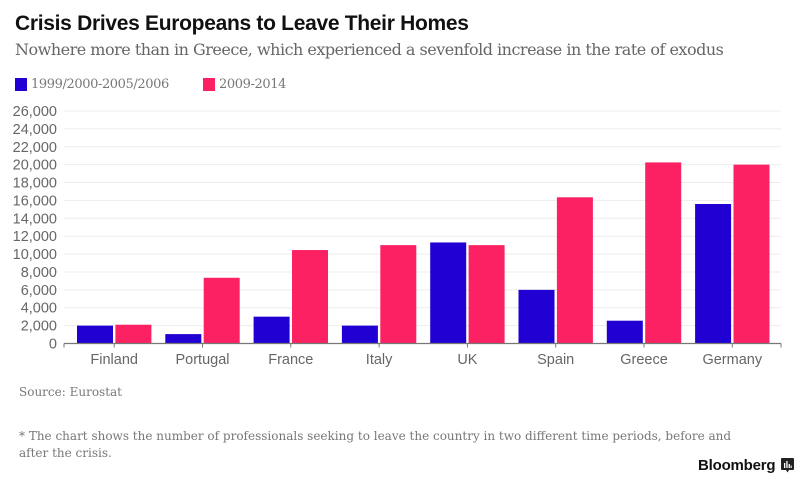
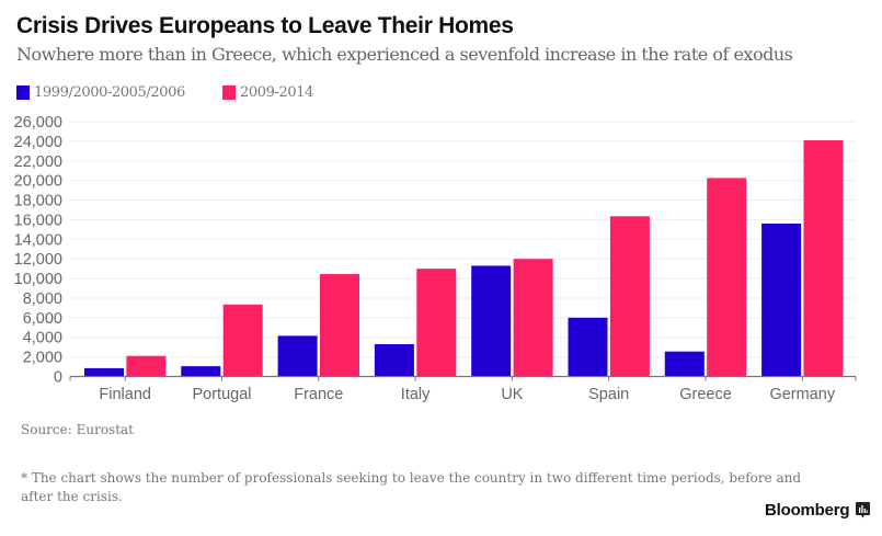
1999/2000-2005/2006/Finland: 2000 -> 1000
1999/2000-2005/2006/France: 3000 -> 4000
1999/2000-2005/2006/Italy: 2000 -> 3000
2009-2014/UK: 11000 -> 12000
2009-2014/Germany: 20000 -> 24000
